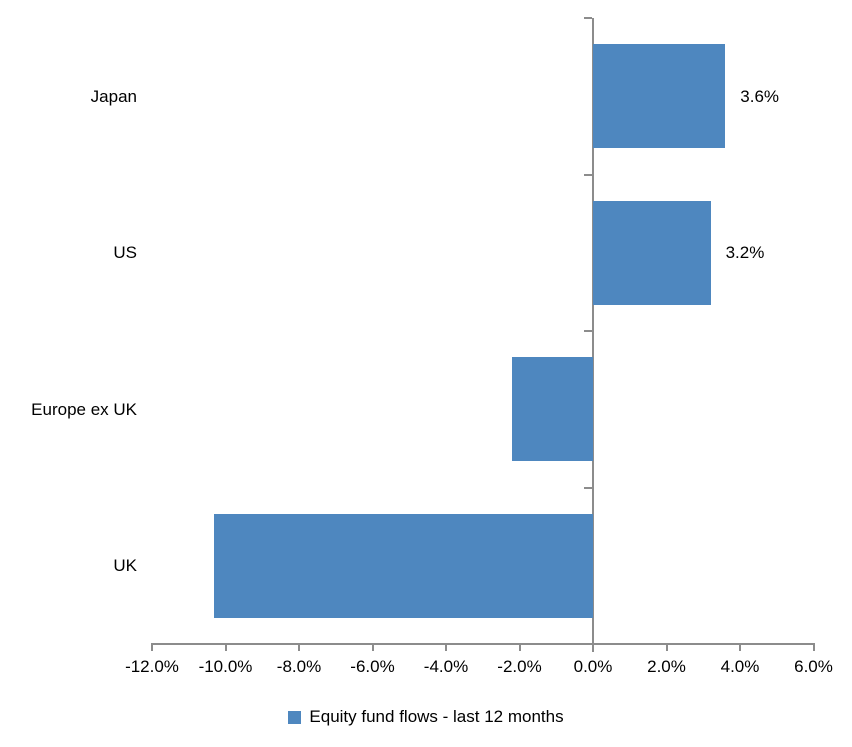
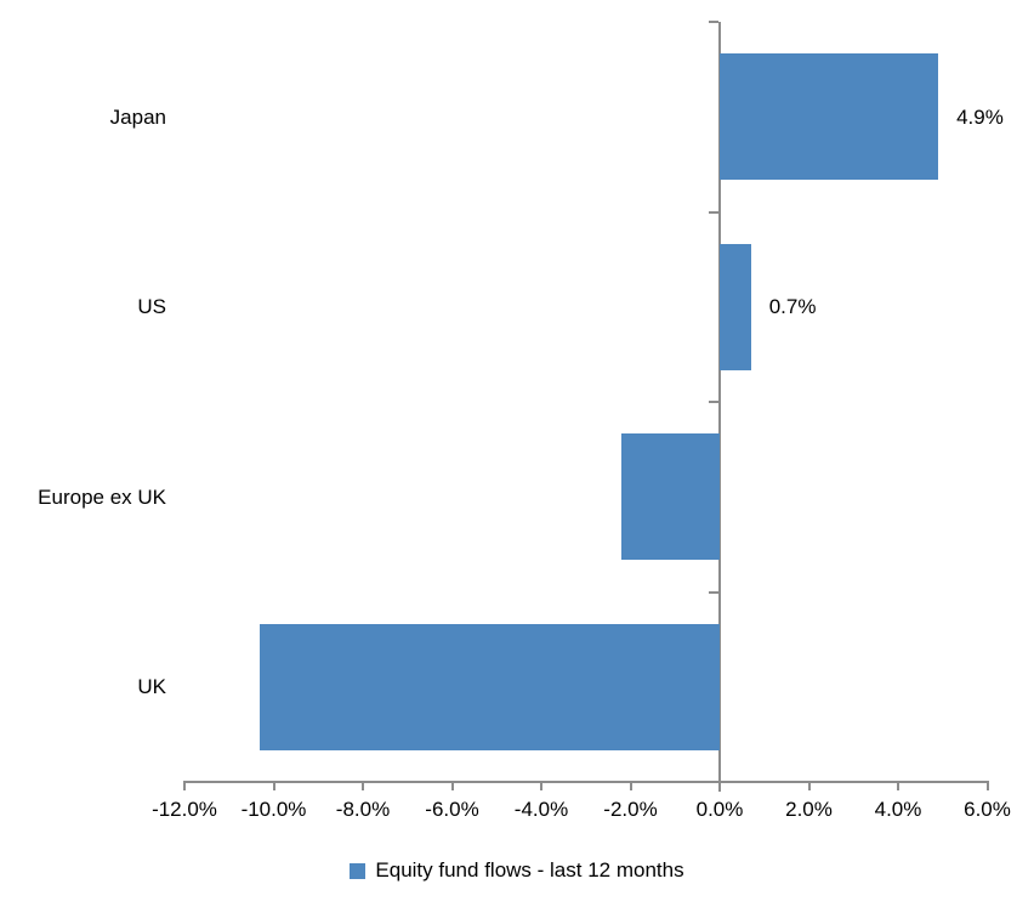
Japan: 3.6% -> 4.9%
US: 3.2% -> 0.7%
